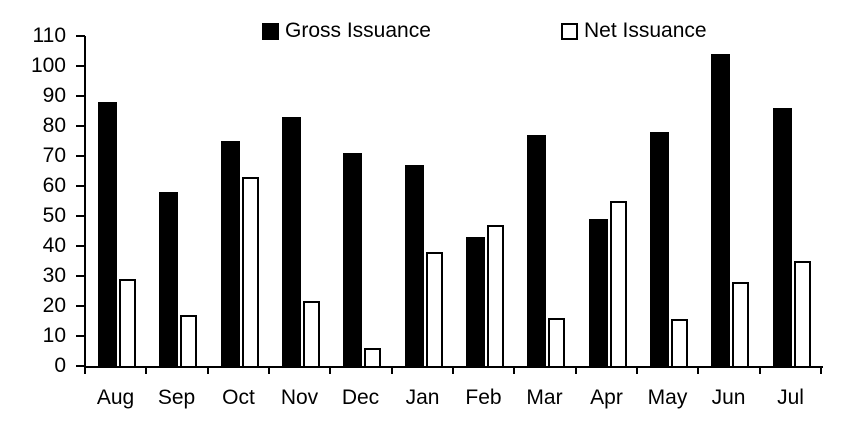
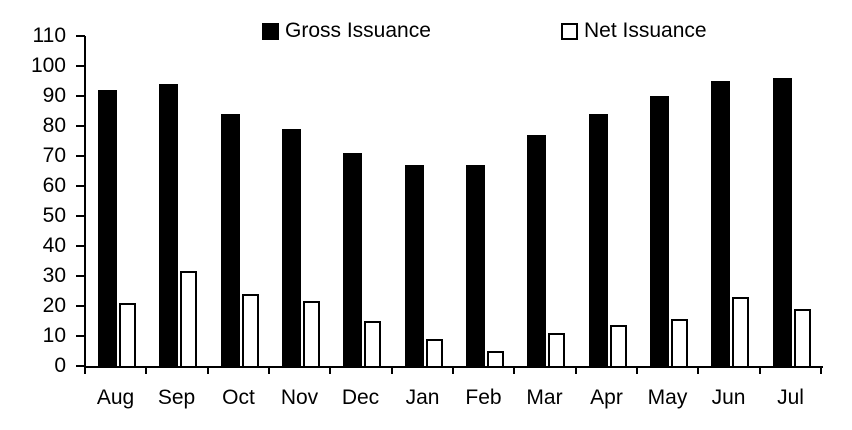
Gross Issuance/Aug: 88 -> 92
Net Issuance/Aug: 29 -> 21
Gross Issuance/Sep: 58 -> 94
Net Issuance/Sep: 17 -> 32
Gross Issuance/Oct: 75 -> 84
Net Issuance/Oct: 63 -> 24
Gross Issuance/Nov: 83 -> 79
Net Issuance/Dec: 6 -> 15
Net Issuance/Jan: 38 -> 9
Gross Issuance/Feb: 43 -> 67
Net Issuance/Feb: 47 -> 5
Net Issuance/Mar: 16 -> 11
Gross Issuance/Apr: 49 -> 84
Net Issuance/Apr: 55 -> 14
Gross Issuance/May: 78 -> 90
Gross Issuance/Jun: 104 -> 95
Net Issuance/Jun: 28 -> 23
Gross Issuance/Jul: 86 -> 96
Net Issuance/Jul: 35 -> 19
